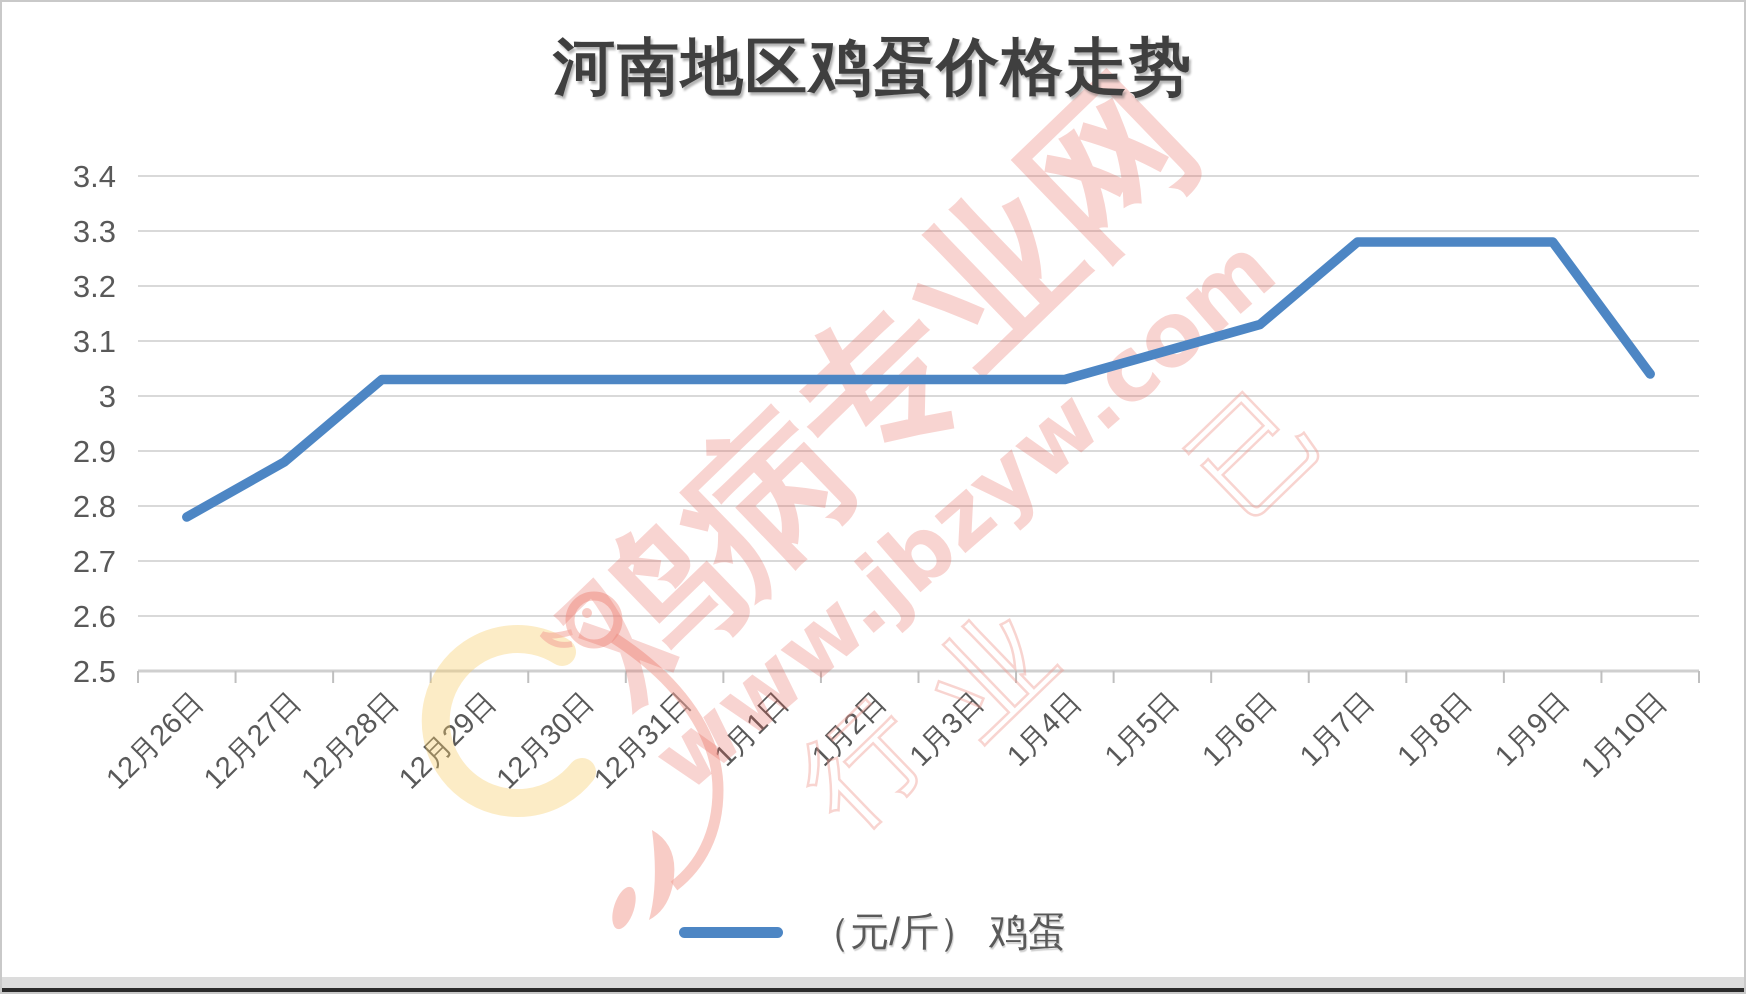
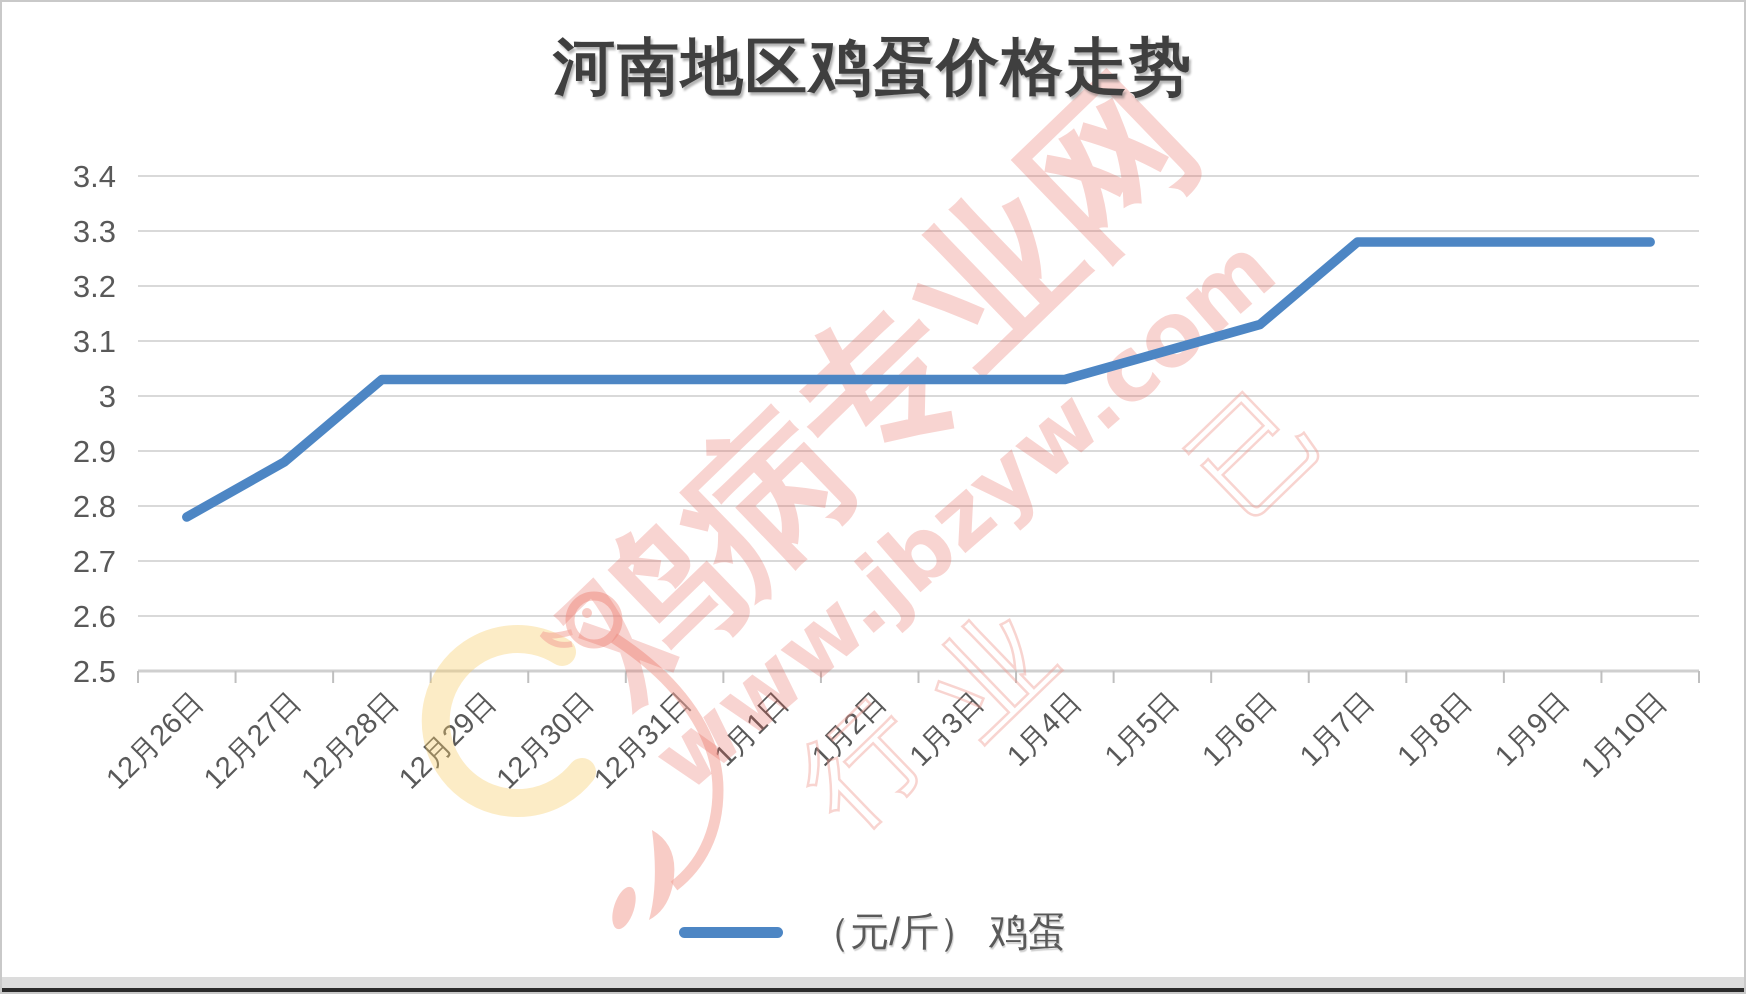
1月10日: 3.04 -> 3.28
